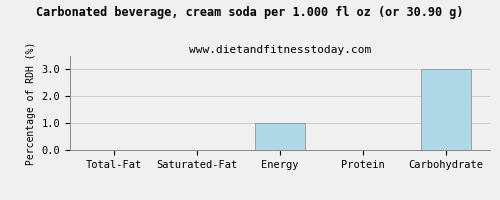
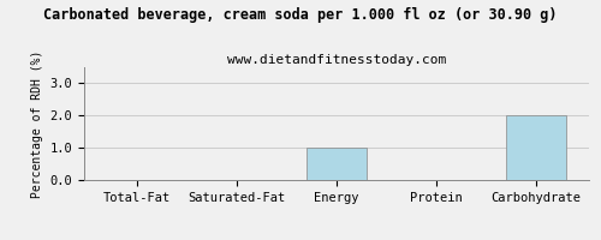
Carbohydrate: 3 -> 2
